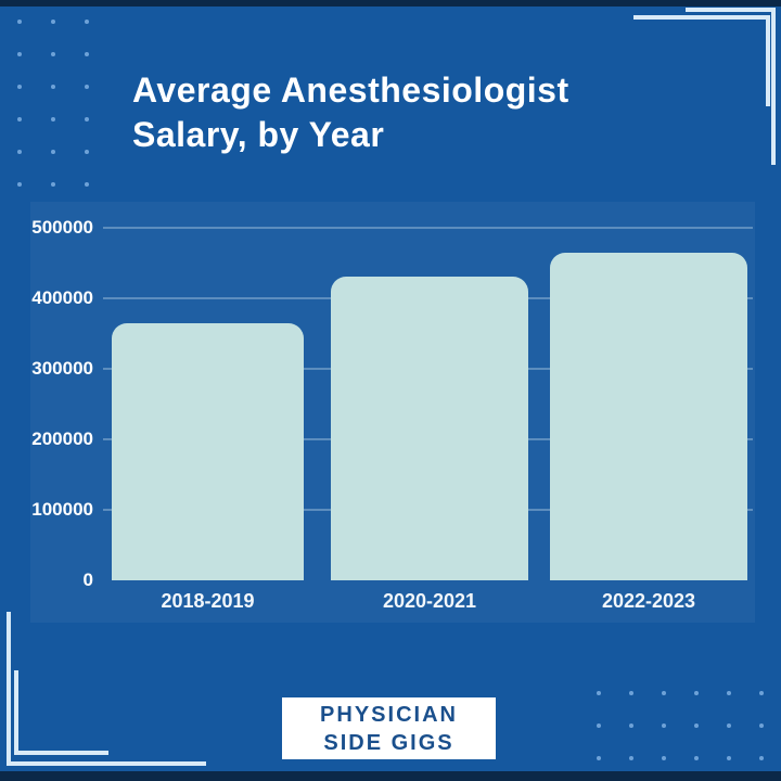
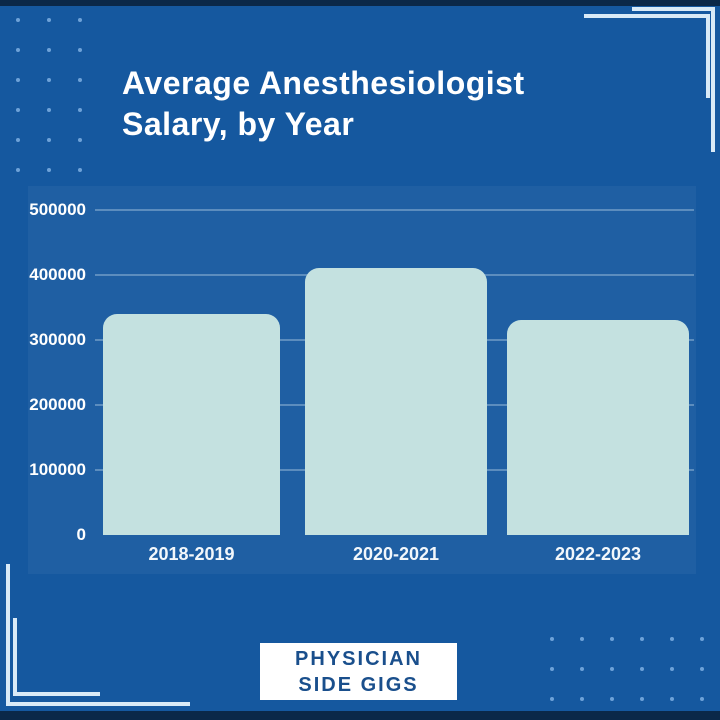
2018-2019: 360000 -> 340000
2020-2021: 430000 -> 410000
2022-2023: 460000 -> 330000
